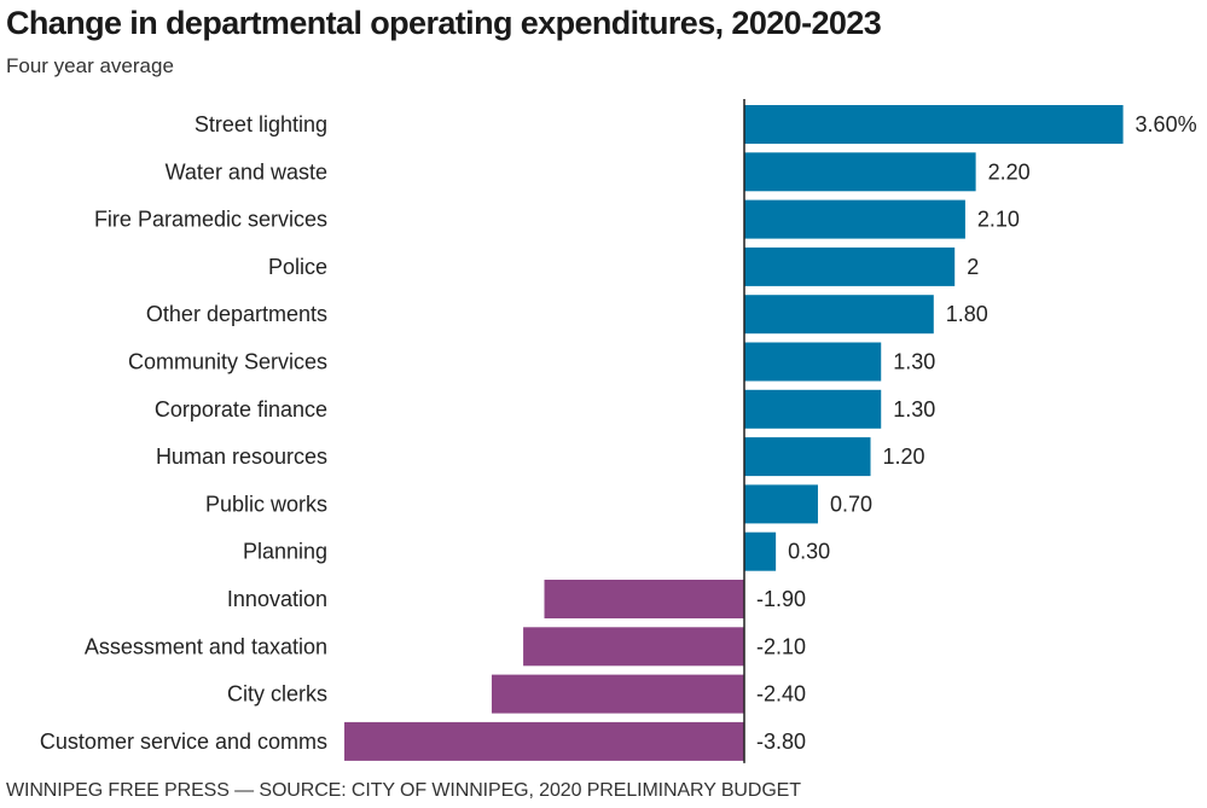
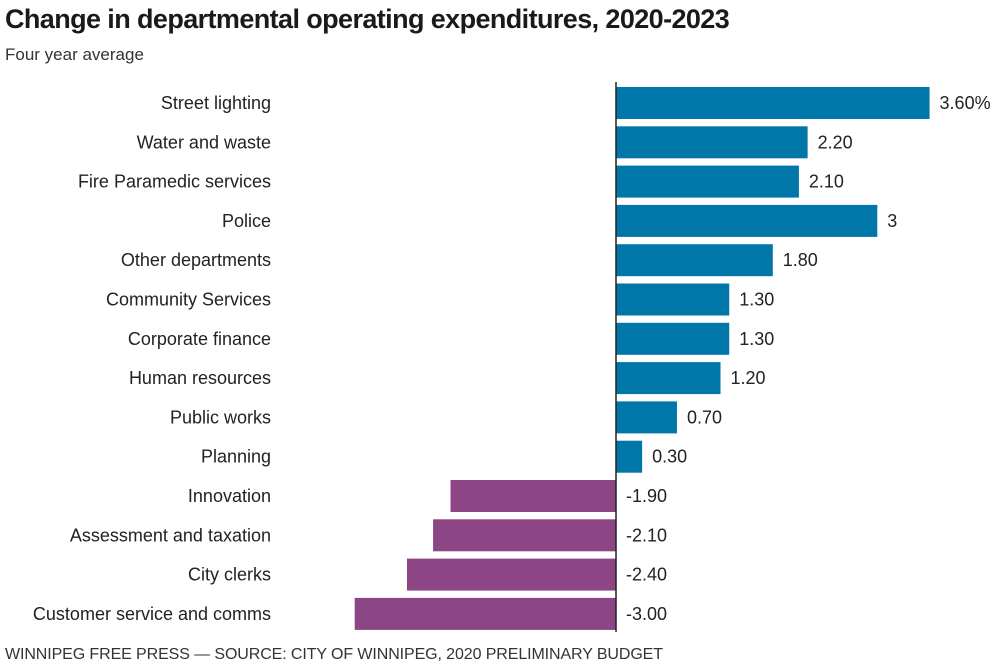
Police: 2 -> 3
Customer service and comms: -3.80 -> -3.00
